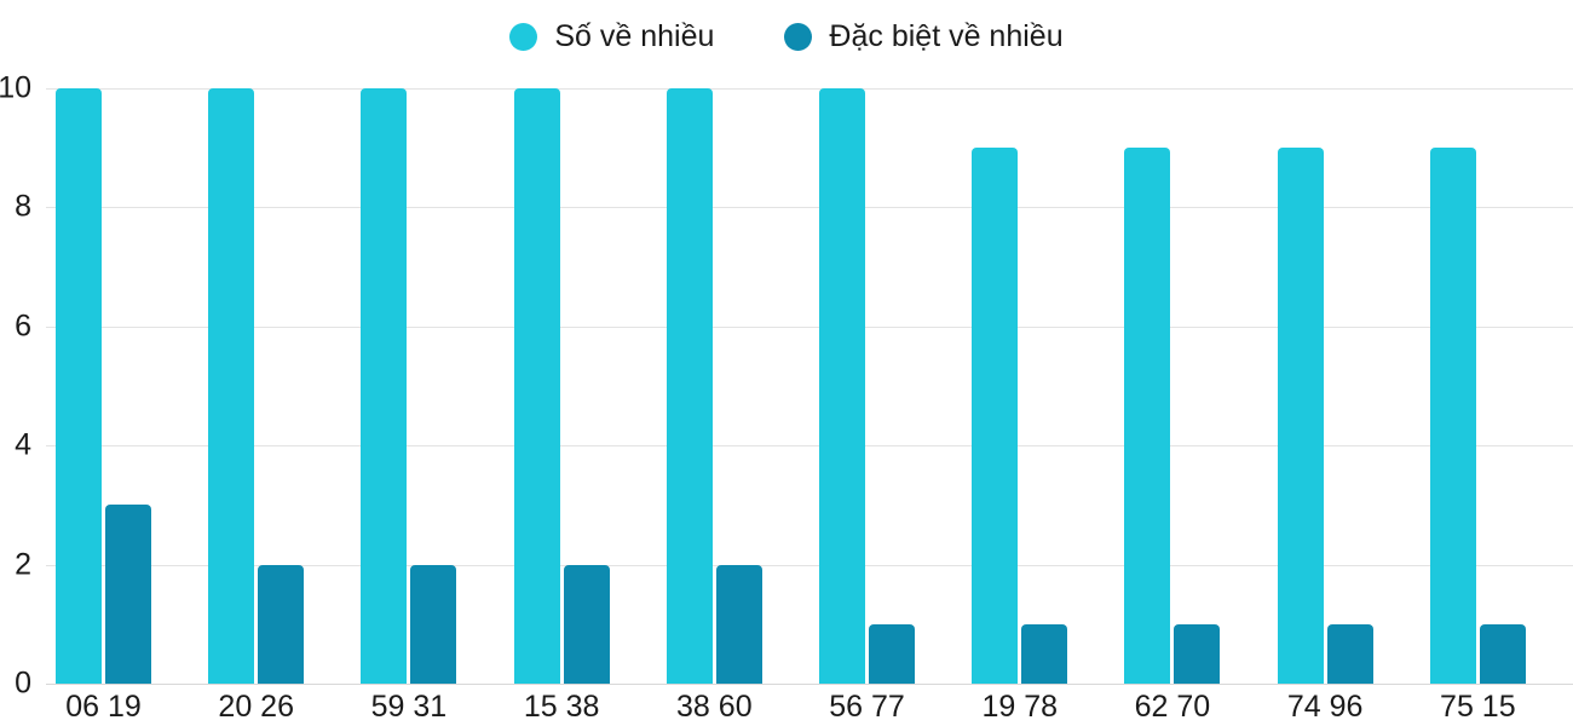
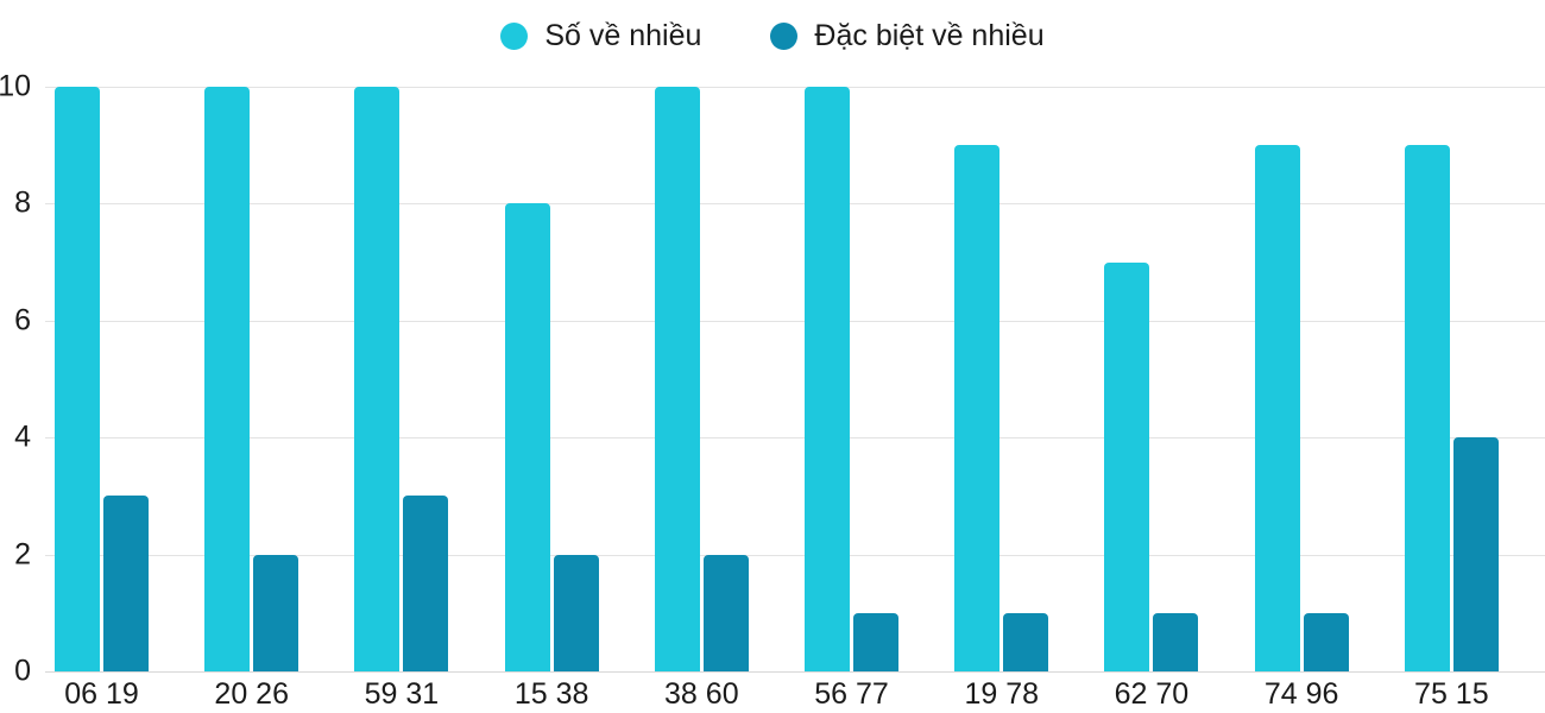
Đặc biệt về nhiều/59 31: 2 -> 3
Số về nhiều/15 38: 10 -> 8
Số về nhiều/62 70: 9 -> 7
Đặc biệt về nhiều/75 15: 1 -> 4
